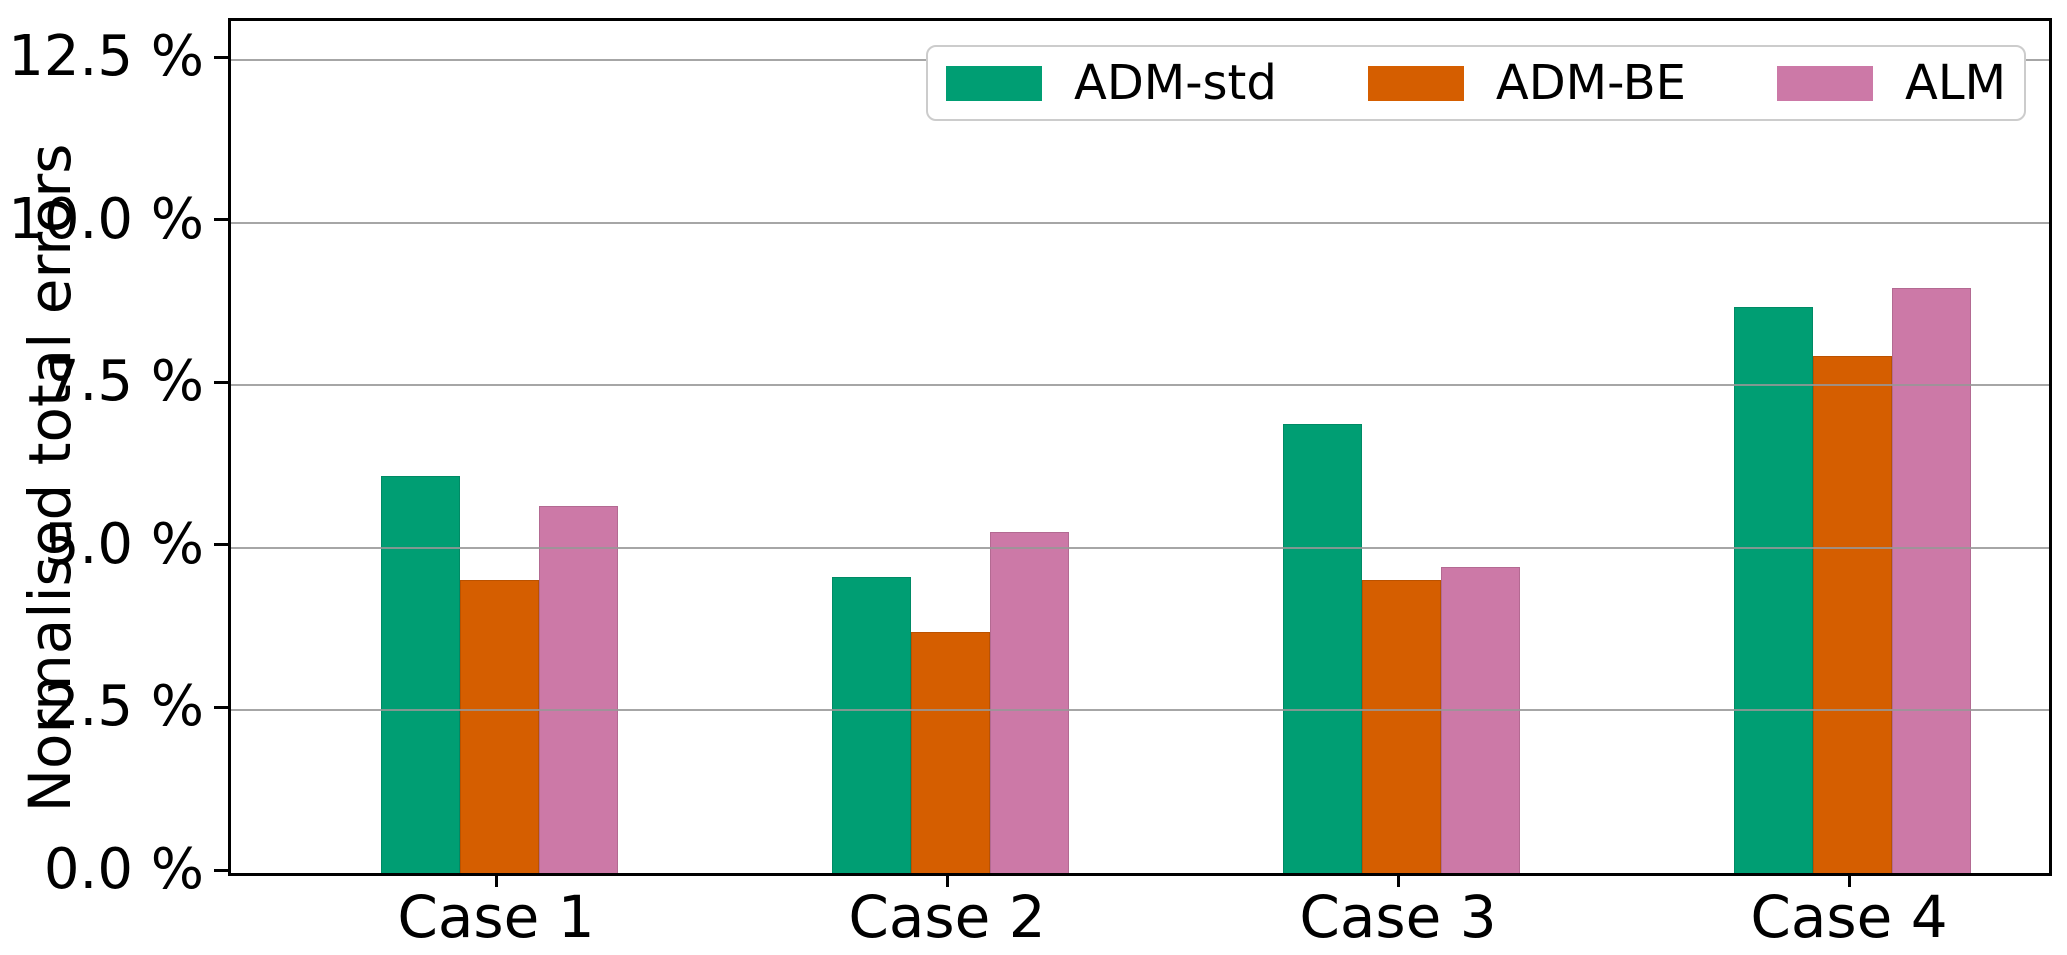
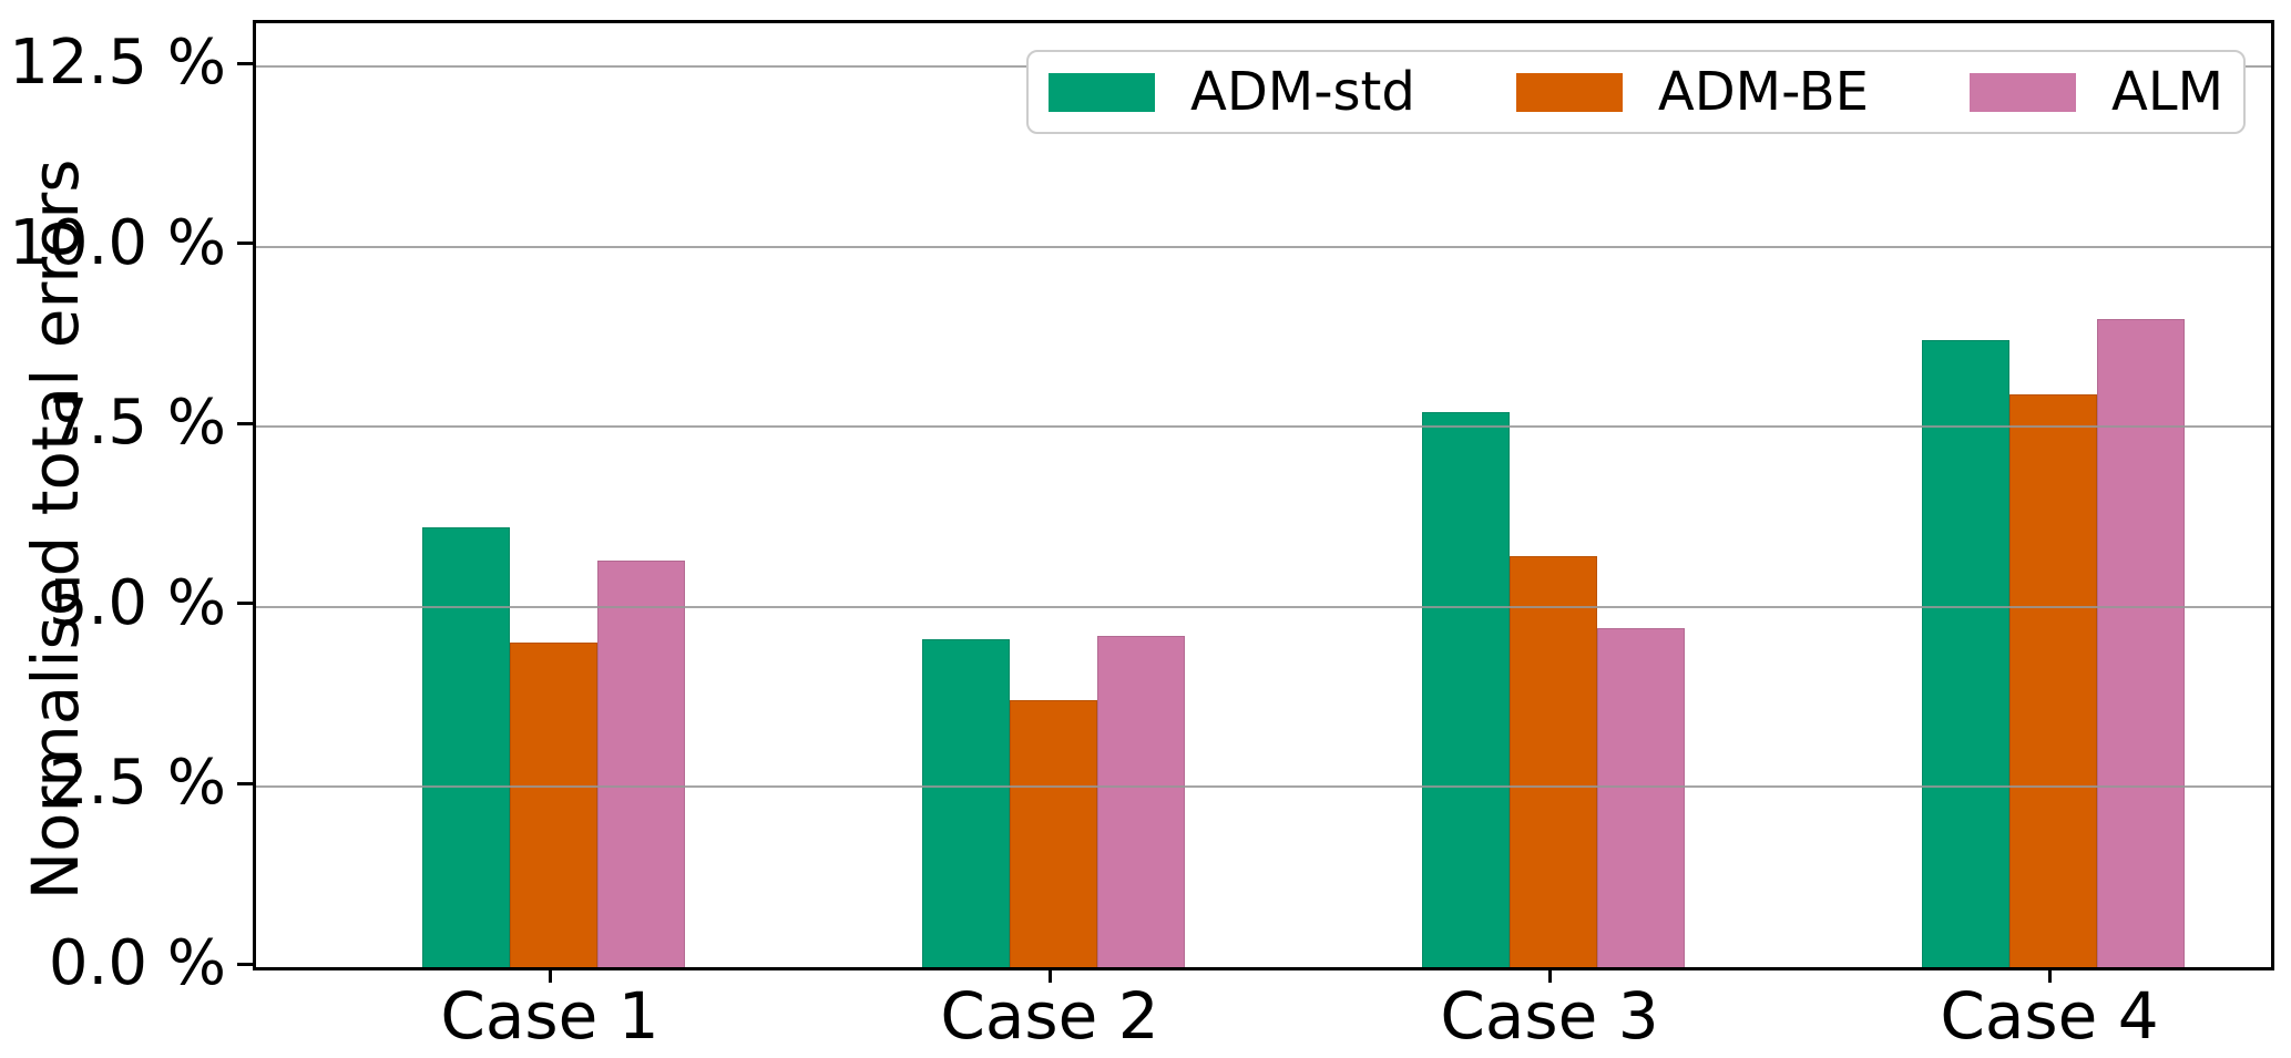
ALM/Case 2: 5.2% -> 4.6%
ADM-std/Case 3: 6.9% -> 7.7%
ADM-BE/Case 3: 4.5% -> 5.7%
